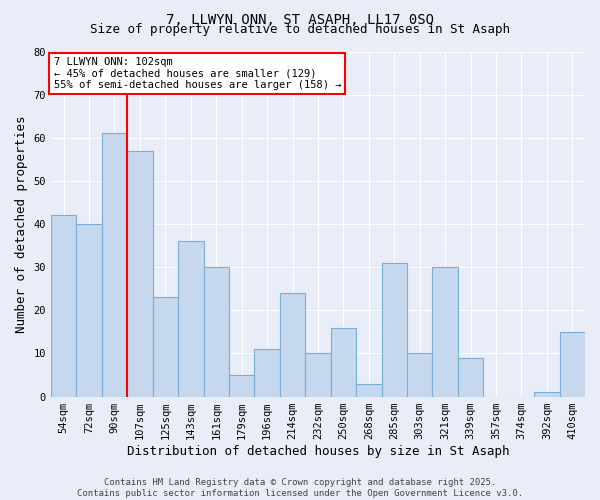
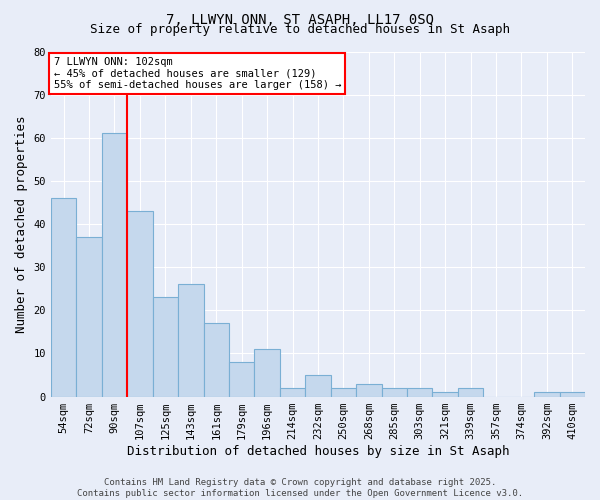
54sqm: 42 -> 46
72sqm: 40 -> 37
107sqm: 57 -> 43
143sqm: 36 -> 26
161sqm: 30 -> 17
179sqm: 5 -> 8
214sqm: 24 -> 2
232sqm: 10 -> 5
250sqm: 16 -> 2
285sqm: 31 -> 2
303sqm: 10 -> 2
321sqm: 30 -> 1
339sqm: 9 -> 2
410sqm: 15 -> 1
